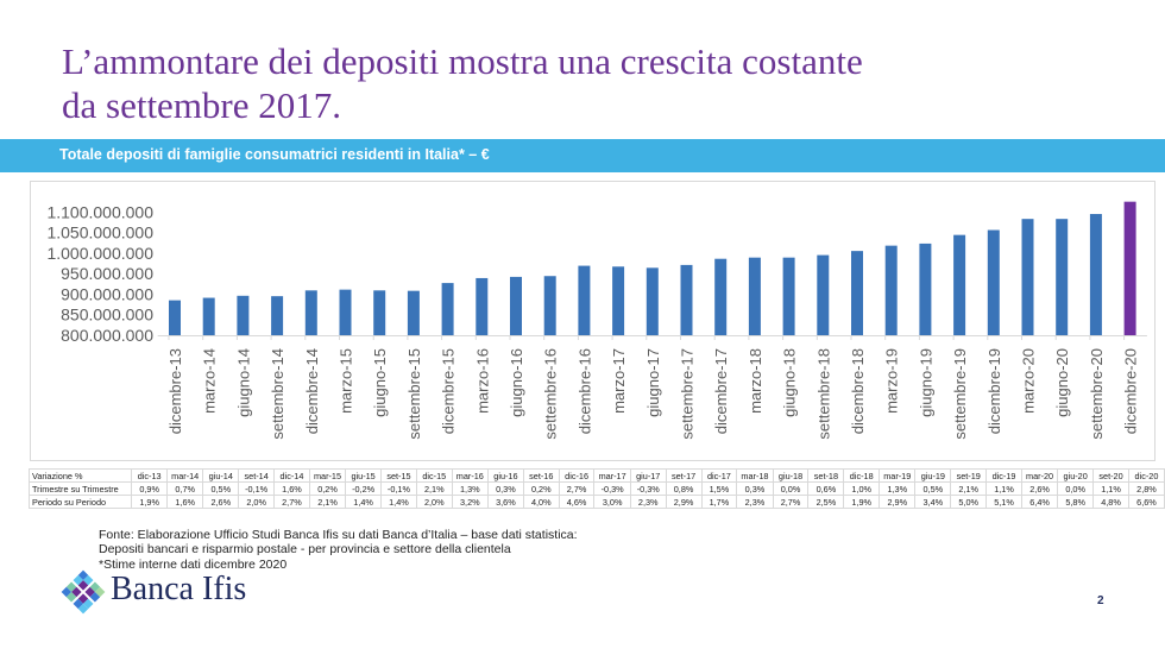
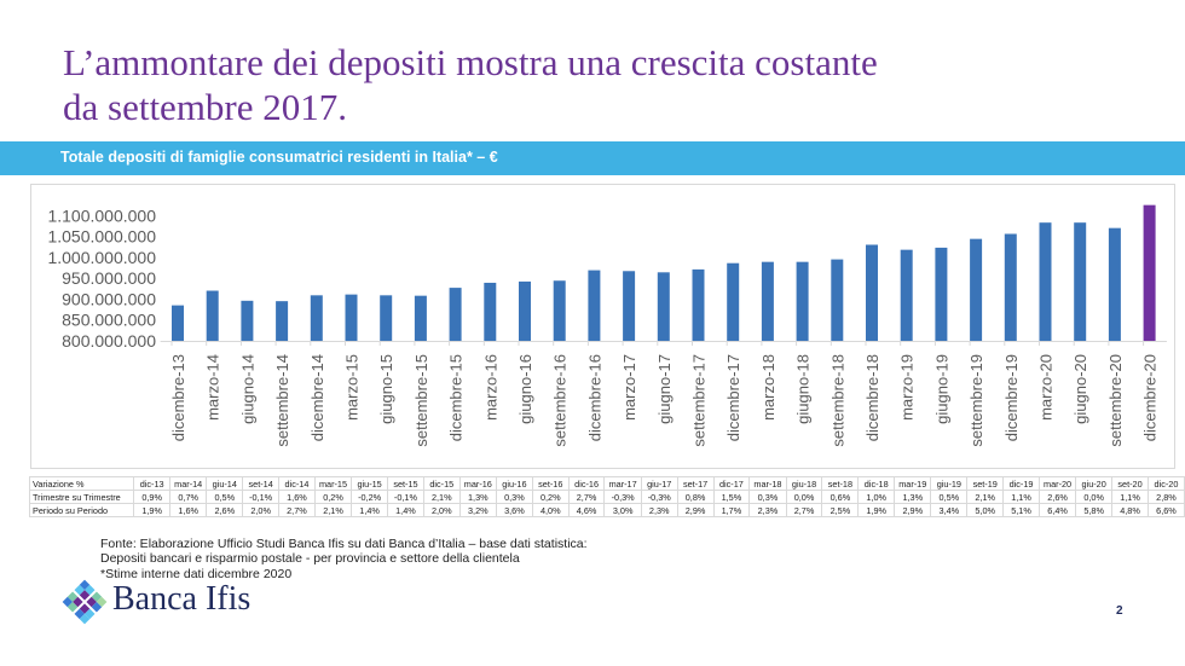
marzo-14: 890000000 -> 920000000
dicembre-18: 1000000000 -> 1030000000
settembre-20: 1100000000 -> 1070000000
